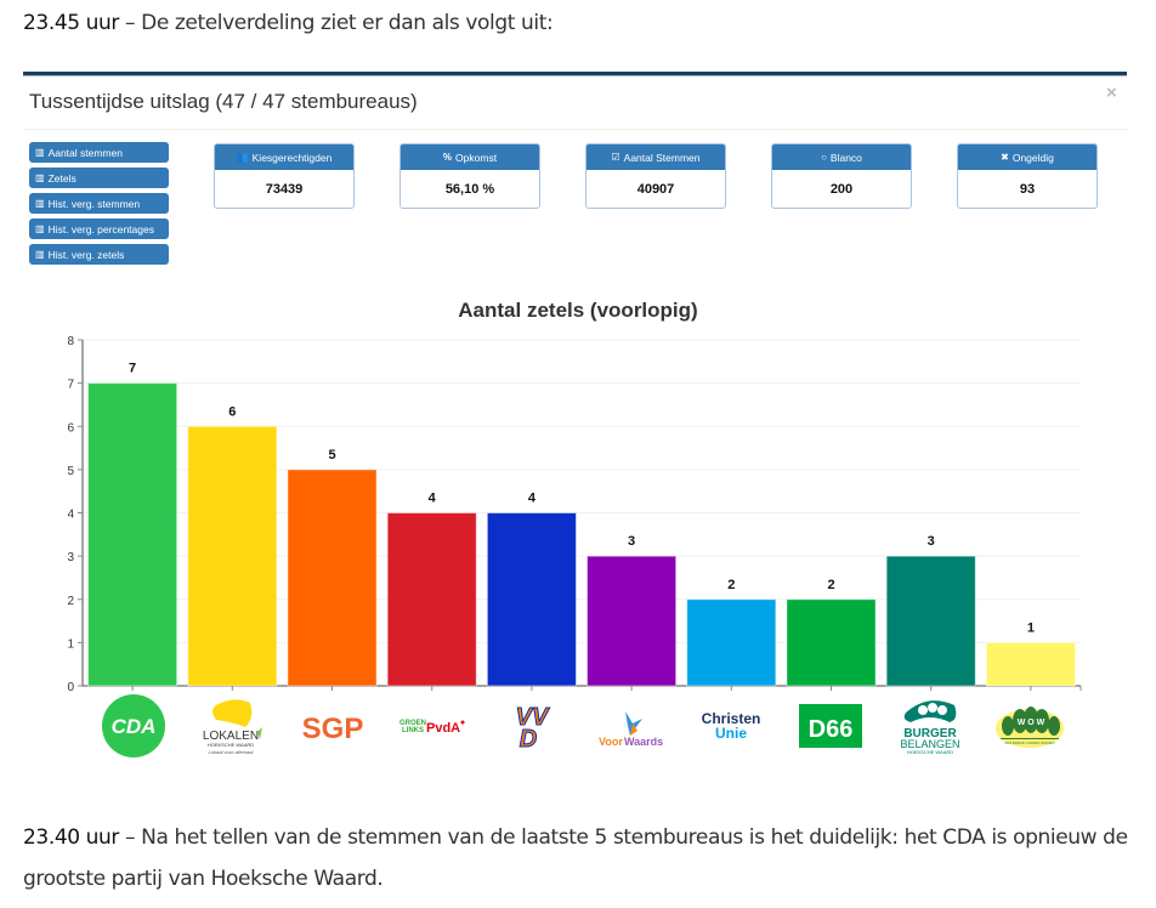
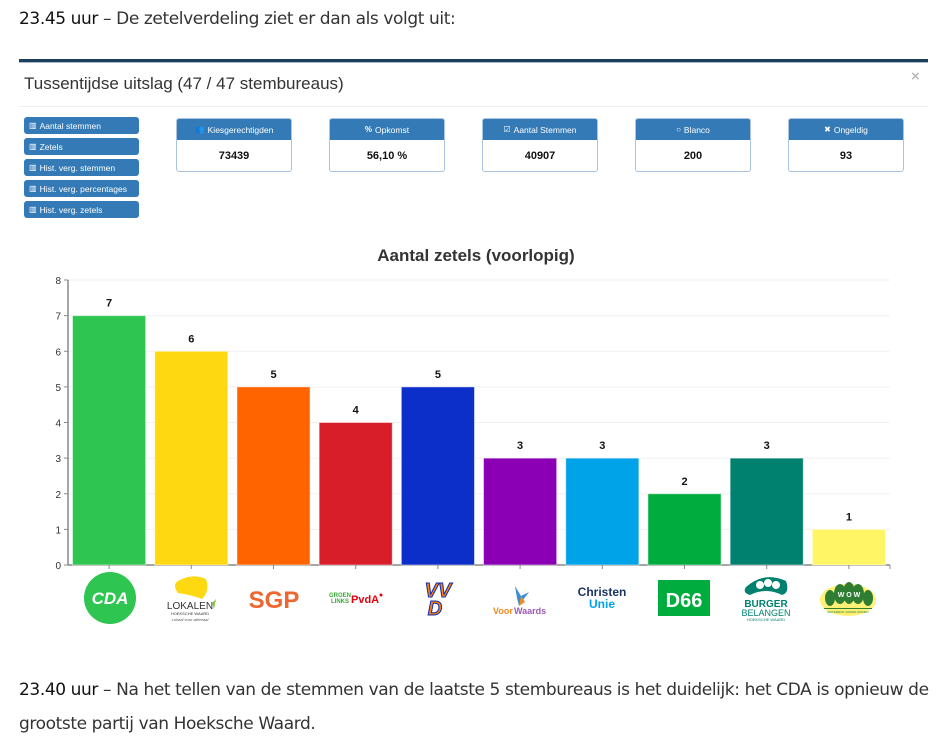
VVD: 4 -> 5
ChristenUnie: 2 -> 3
